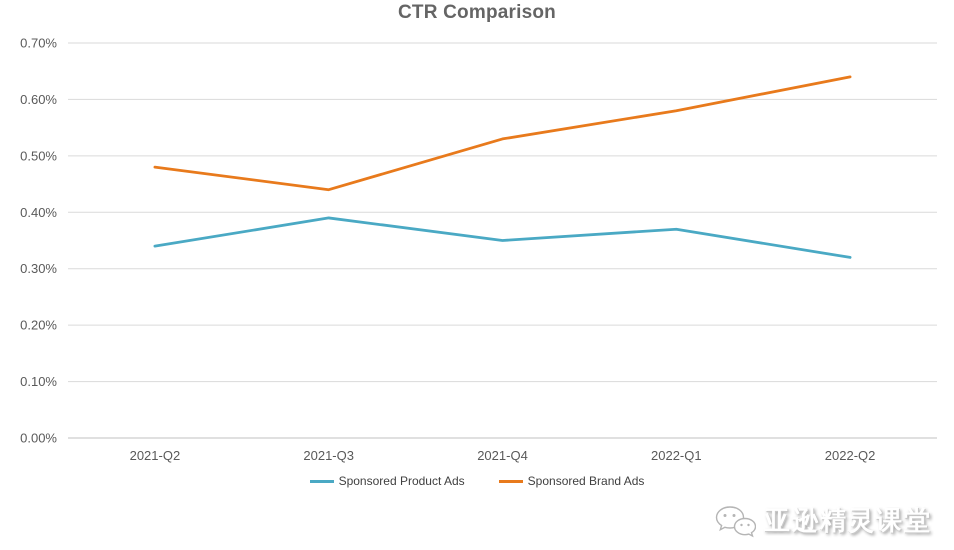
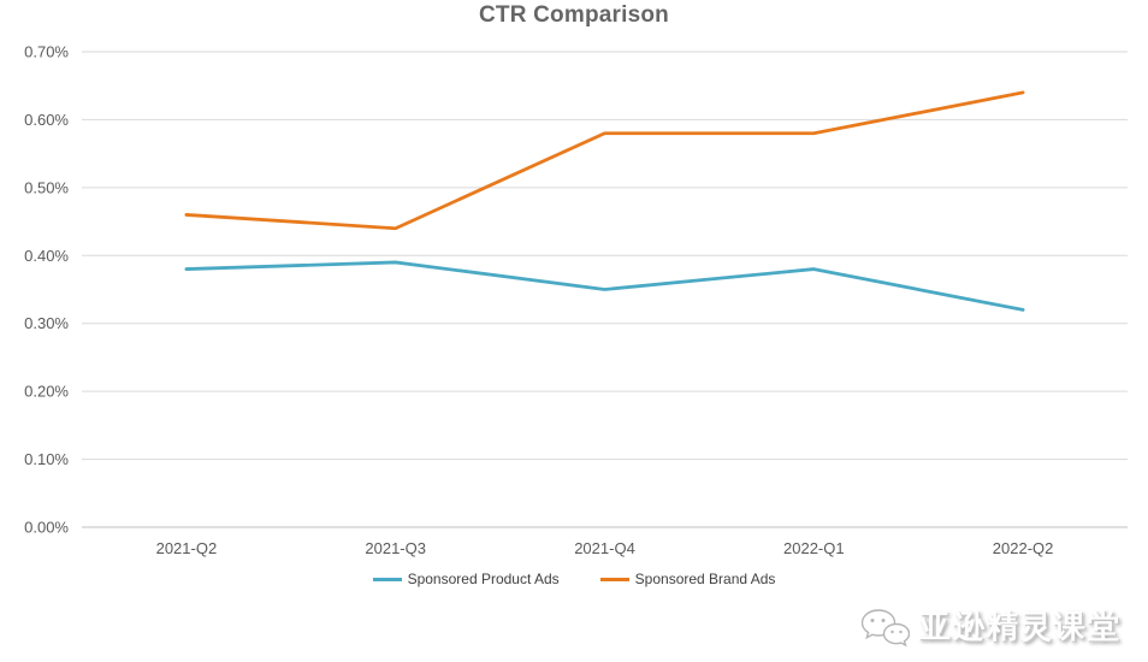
Sponsored Product Ads/2021-Q2: 0.34% -> 0.38%
Sponsored Brand Ads/2021-Q2: 0.48% -> 0.46%
Sponsored Brand Ads/2021-Q4: 0.53% -> 0.58%
Sponsored Product Ads/2022-Q1: 0.37% -> 0.38%
